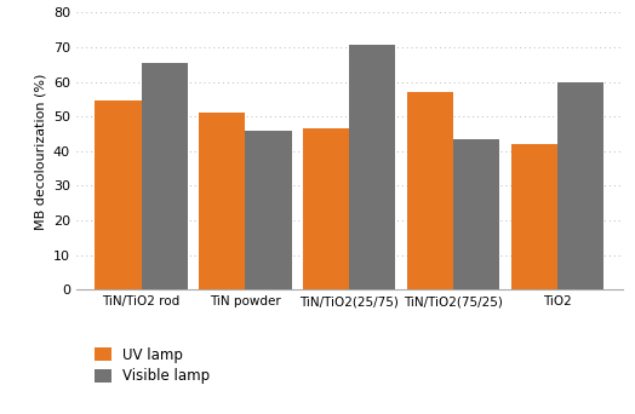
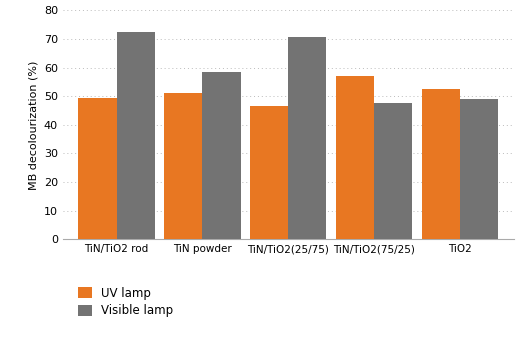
UV lamp/TiN/TiO2 rod: 54.5 -> 49.5
Visible lamp/TiN/TiO2 rod: 65.5 -> 72.5
Visible lamp/TiN powder: 46.0 -> 58.5
Visible lamp/TiN/TiO2(75/25): 43.5 -> 47.5
UV lamp/TiO2: 42.0 -> 52.5
Visible lamp/TiO2: 60.0 -> 49.0
